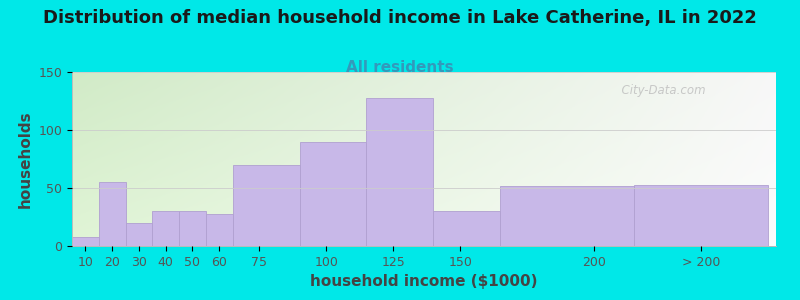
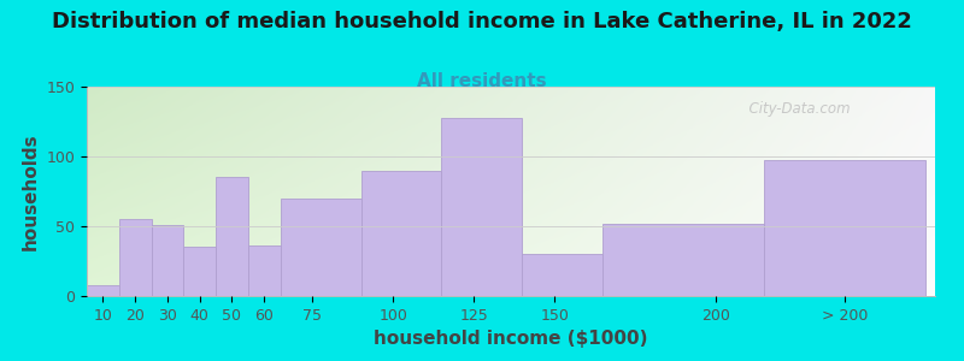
30: 20 -> 51
40: 30 -> 35
50: 30 -> 85
60: 28 -> 36
> 200: 53 -> 97
